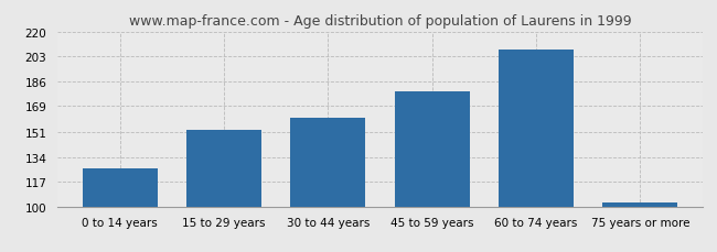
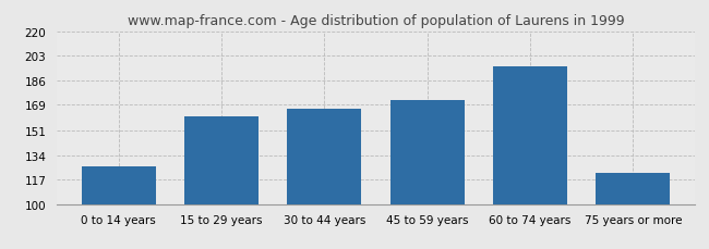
15 to 29 years: 153 -> 161
30 to 44 years: 161 -> 166
45 to 59 years: 179 -> 172
60 to 74 years: 208 -> 196
75 years or more: 103 -> 122
